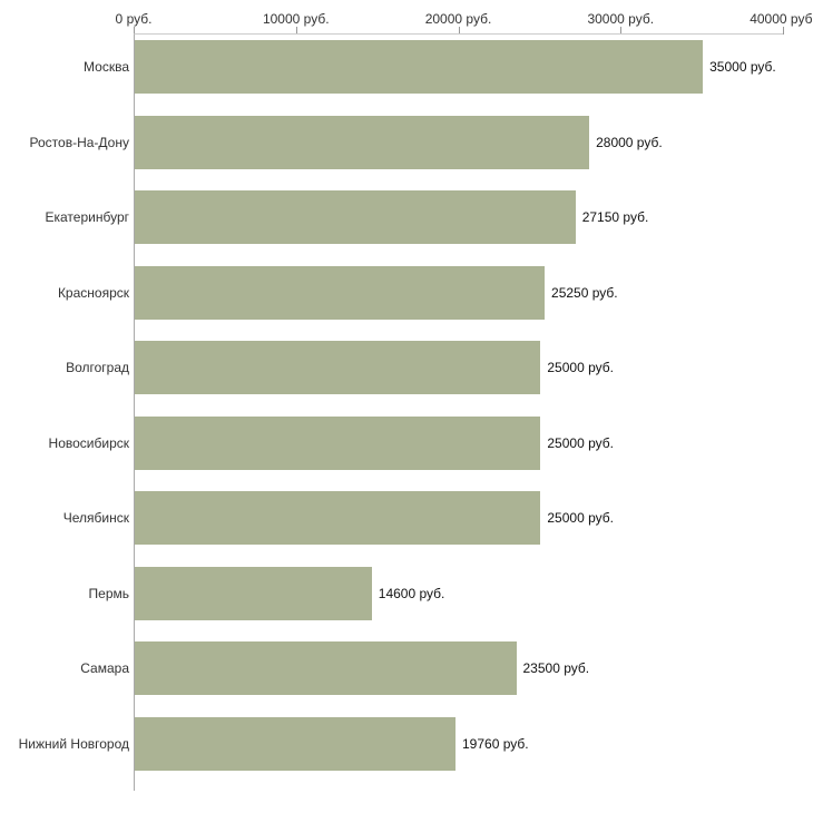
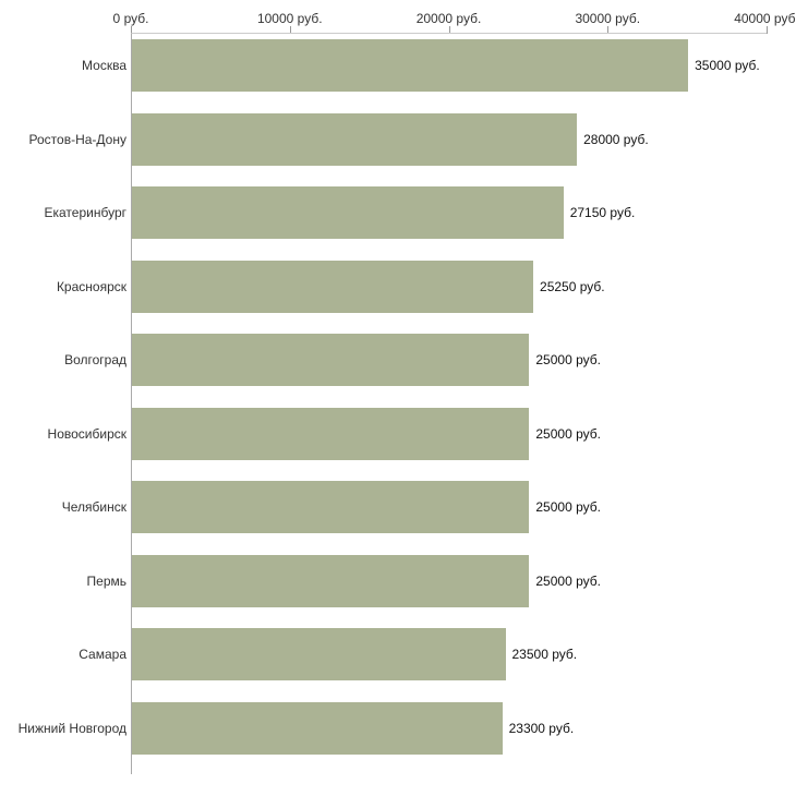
Пермь: 14600 -> 25000
Нижний Новгород: 19760 -> 23300
